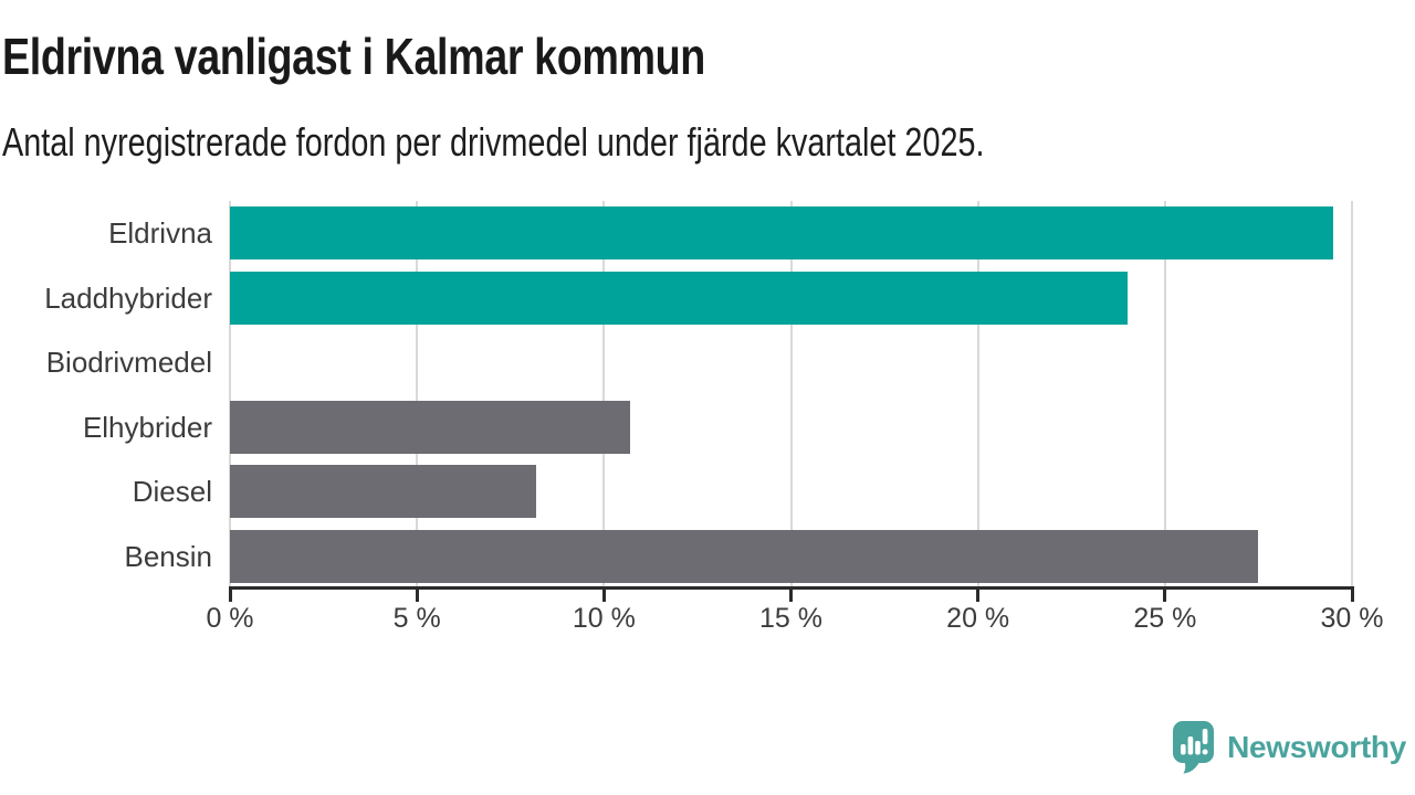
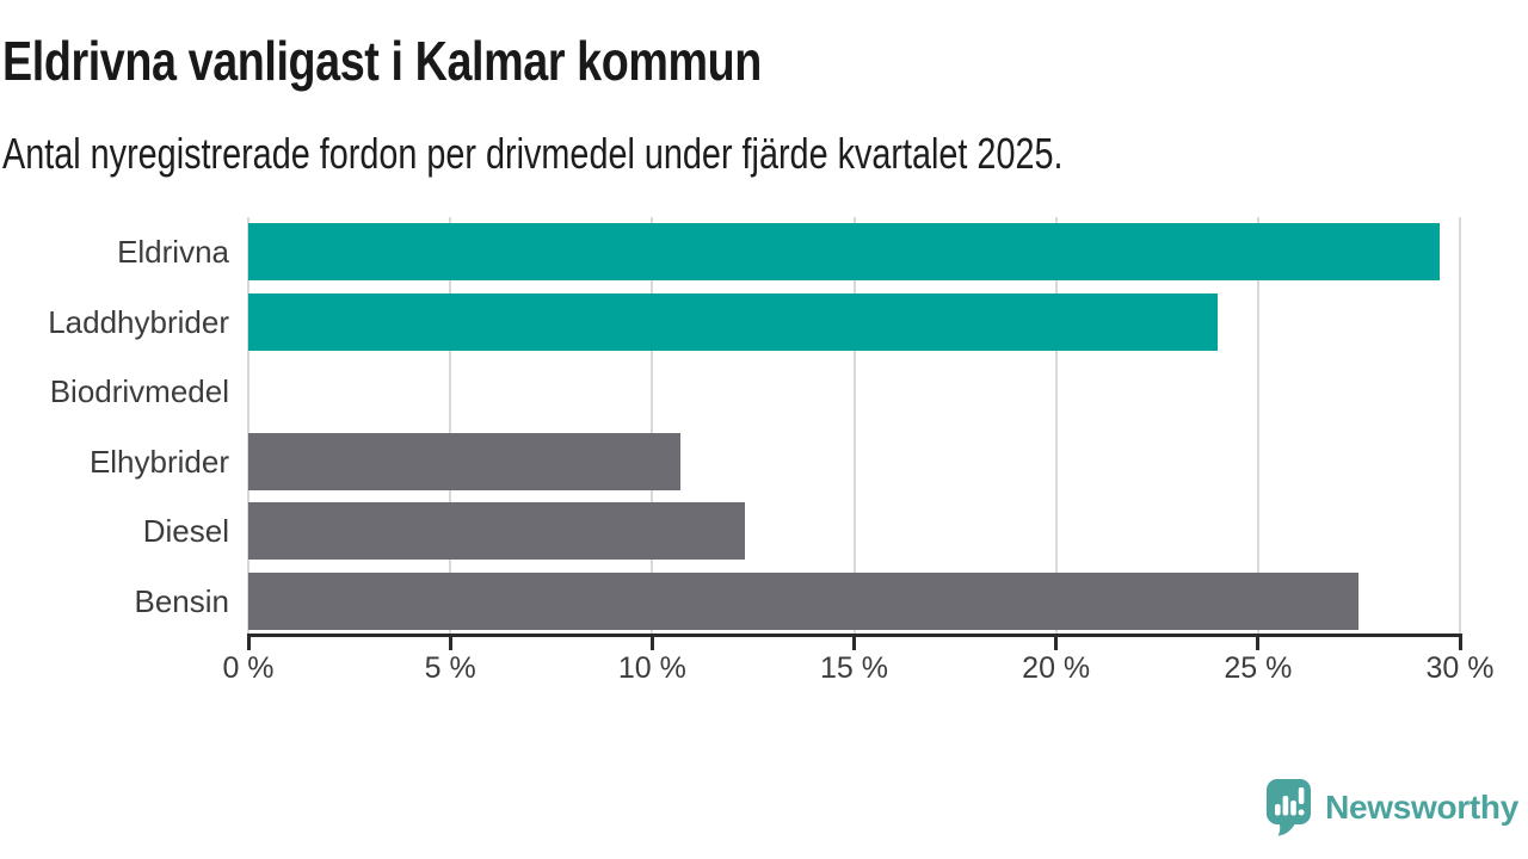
Diesel: 8.2% -> 12.3%
